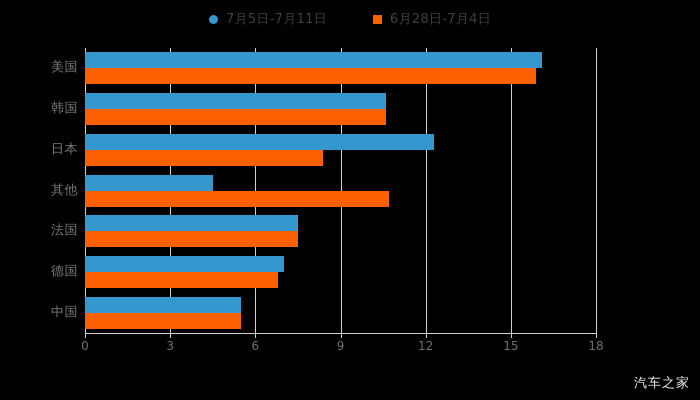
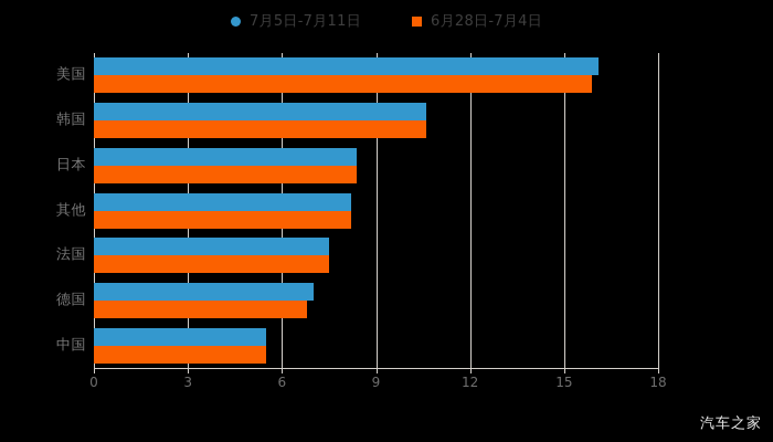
7月5日-7月11日/日本: 12.3 -> 8.4
7月5日-7月11日/其他: 4.5 -> 8.2
6月28日-7月4日/其他: 10.7 -> 8.2
